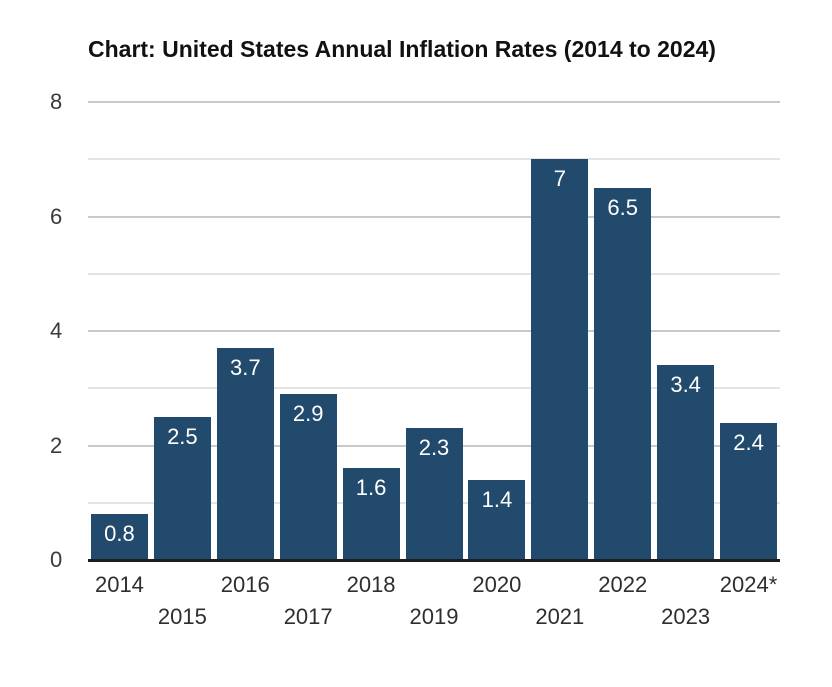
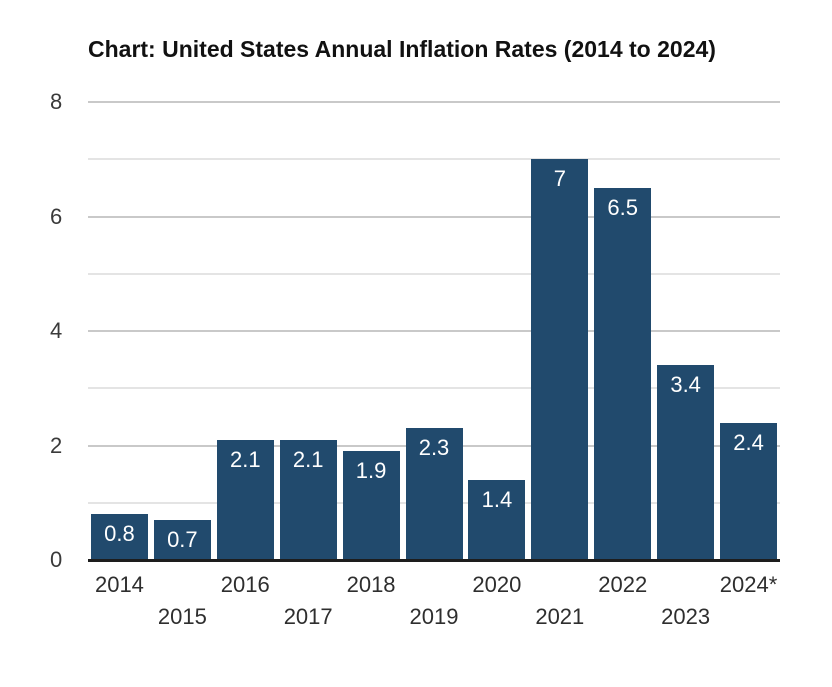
2015: 2.5 -> 0.7
2016: 3.7 -> 2.1
2017: 2.9 -> 2.1
2018: 1.6 -> 1.9
